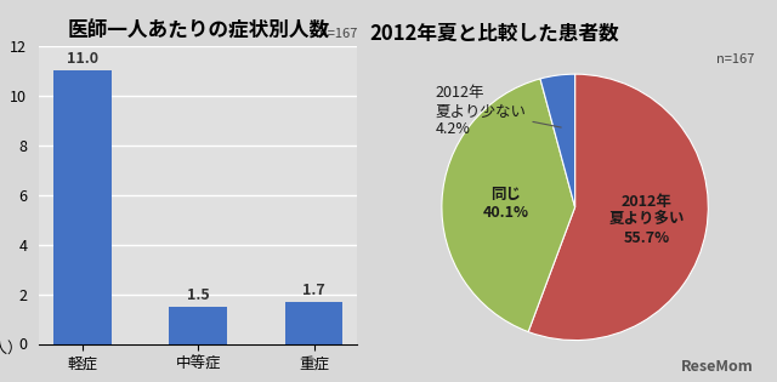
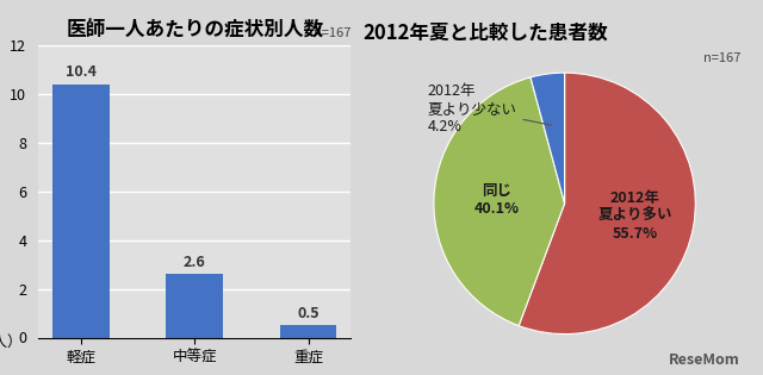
軽症: 11.0 -> 10.4
中等症: 1.5 -> 2.6
重症: 1.7 -> 0.5
